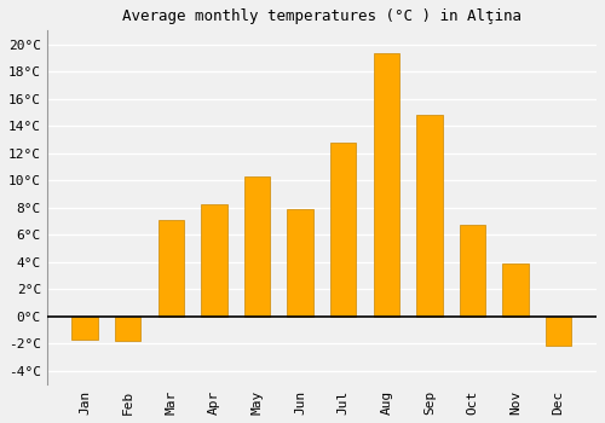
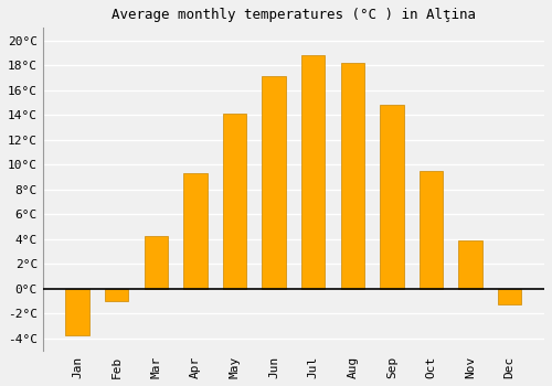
Jan: -1.7°C -> -3.8°C
Feb: -1.8°C -> -1.0°C
Mar: 7.1°C -> 4.2°C
Apr: 8.2°C -> 9.3°C
May: 10.3°C -> 14.1°C
Jun: 7.9°C -> 17.1°C
Jul: 12.8°C -> 18.8°C
Aug: 19.3°C -> 18.2°C
Oct: 6.7°C -> 9.5°C
Dec: -2.2°C -> -1.3°C
